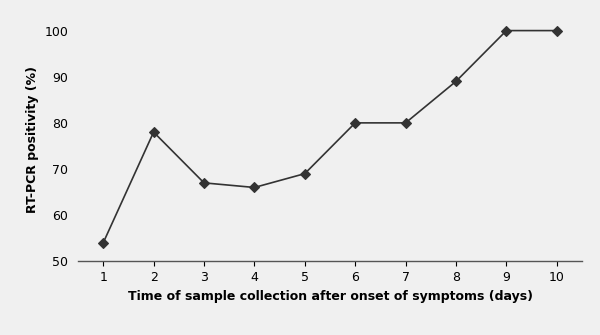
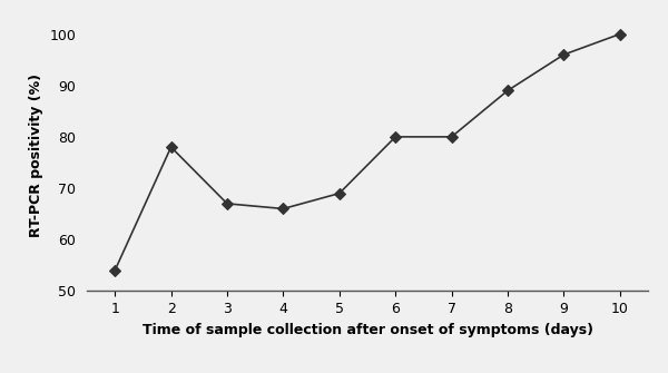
9: 100 -> 96
